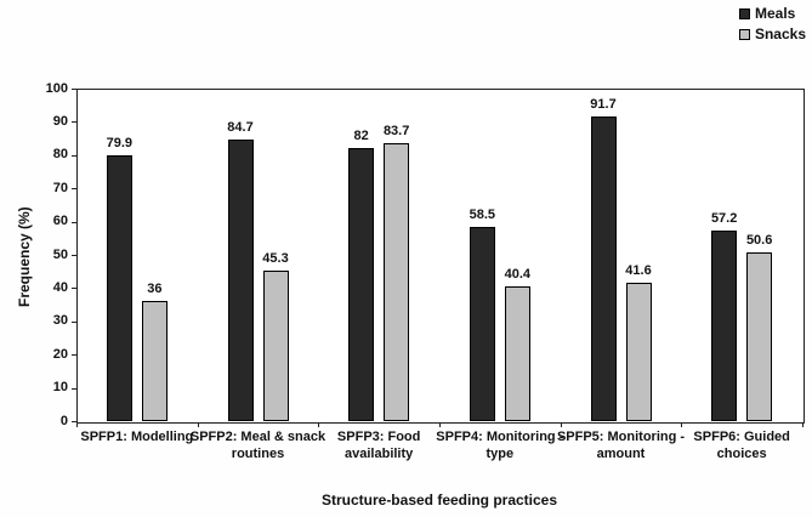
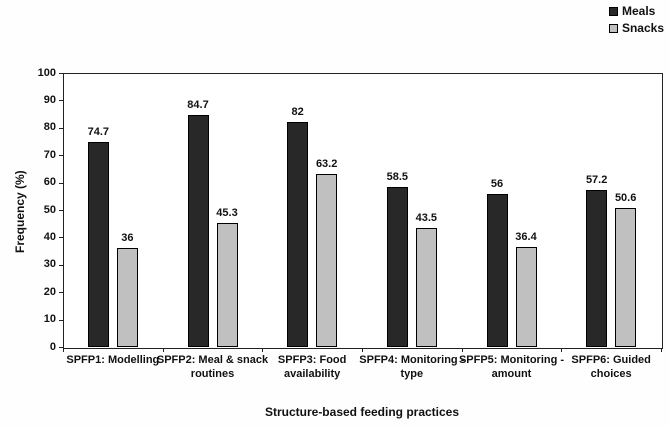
Meals/SPFP1: Modelling: 79.9 -> 74.7
Snacks/SPFP3: Food availability: 83.7 -> 63.2
Snacks/SPFP4: Monitoring - type: 40.4 -> 43.5
Meals/SPFP5: Monitoring - amount: 91.7 -> 56
Snacks/SPFP5: Monitoring - amount: 41.6 -> 36.4
